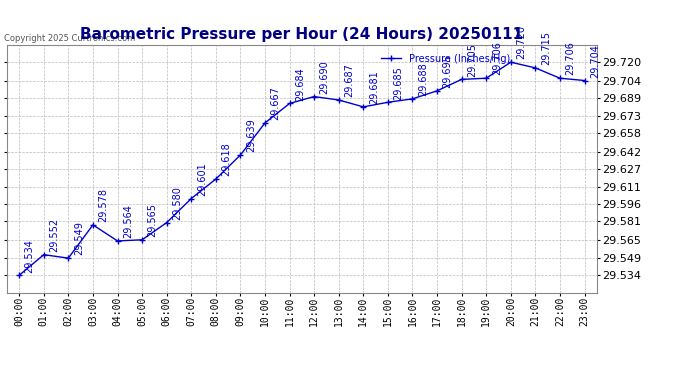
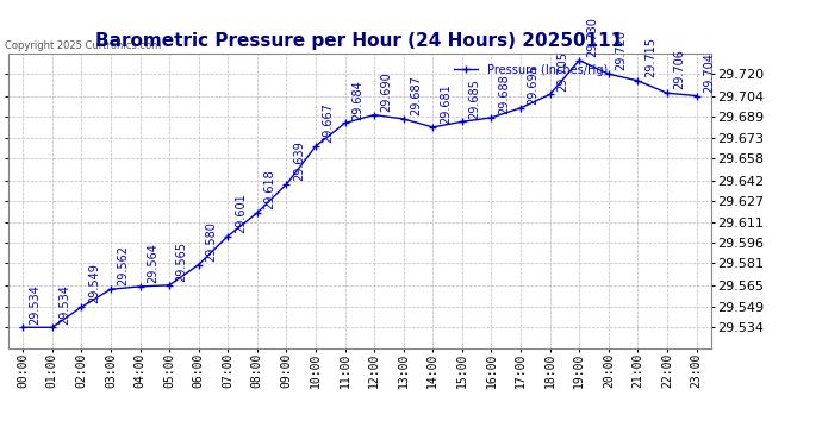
01:00: 29.552 -> 29.534
03:00: 29.578 -> 29.562
19:00: 29.706 -> 29.730
